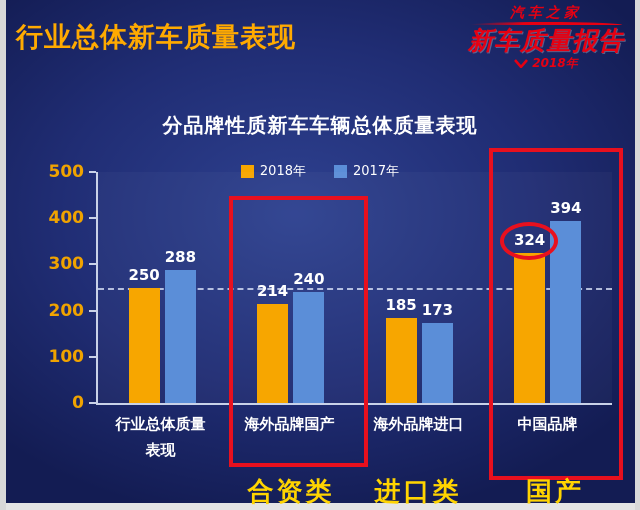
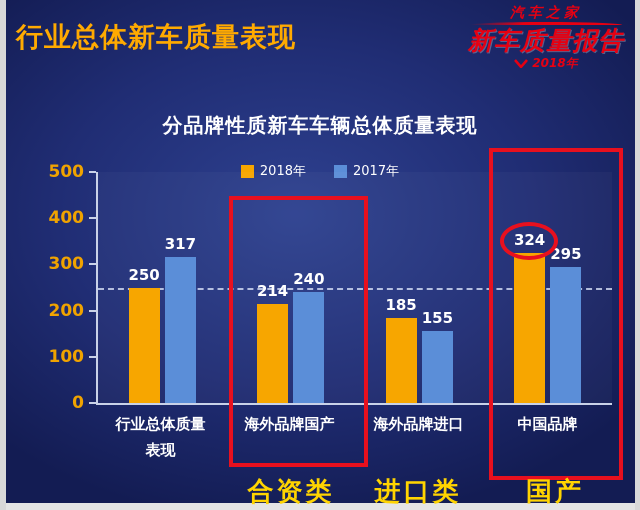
2017年/行业总体质量表现: 288 -> 317
2017年/海外品牌进口: 173 -> 155
2017年/中国品牌: 394 -> 295
